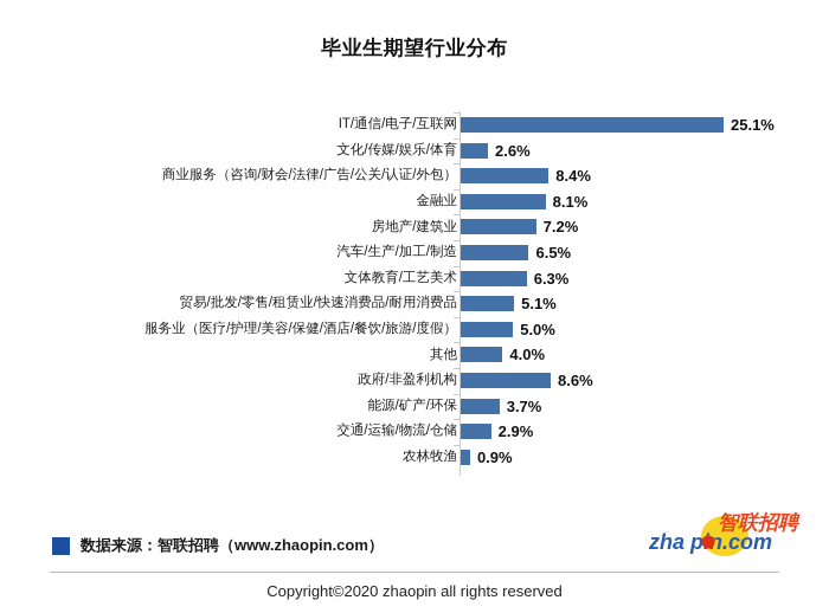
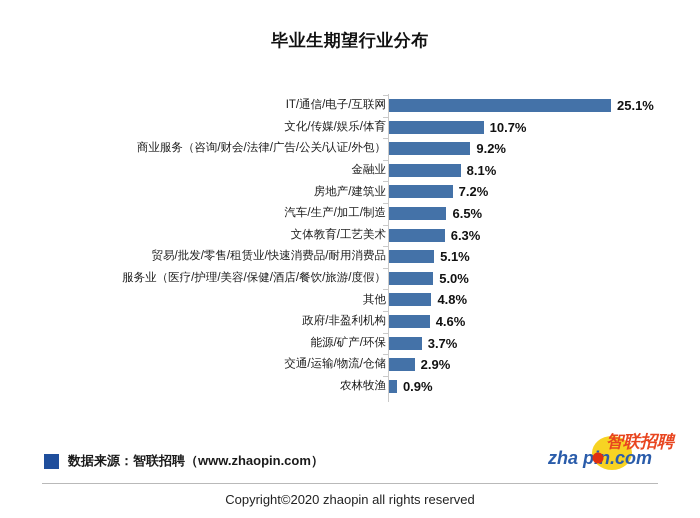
文化/传媒/娱乐/体育: 2.6% -> 10.7%
商业服务（咨询/财会/法律/广告/公关/认证/外包）: 8.4% -> 9.2%
其他: 4.0% -> 4.8%
政府/非盈利机构: 8.6% -> 4.6%
